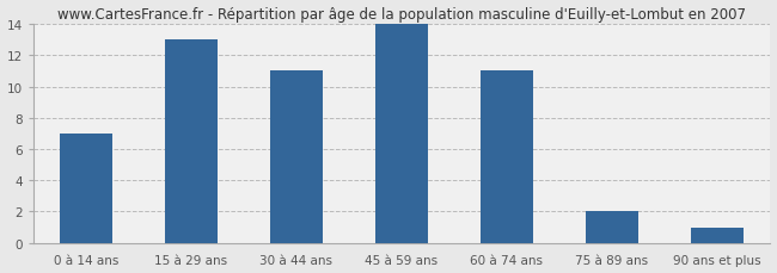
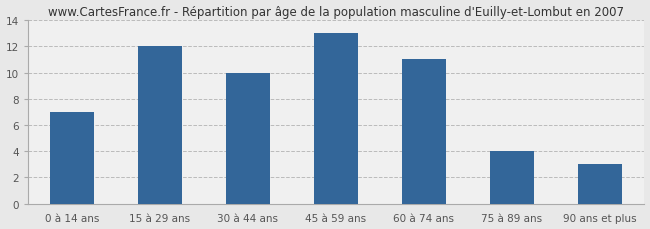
15 à 29 ans: 13 -> 12
30 à 44 ans: 11 -> 10
45 à 59 ans: 14 -> 13
75 à 89 ans: 2 -> 4
90 ans et plus: 1 -> 3
